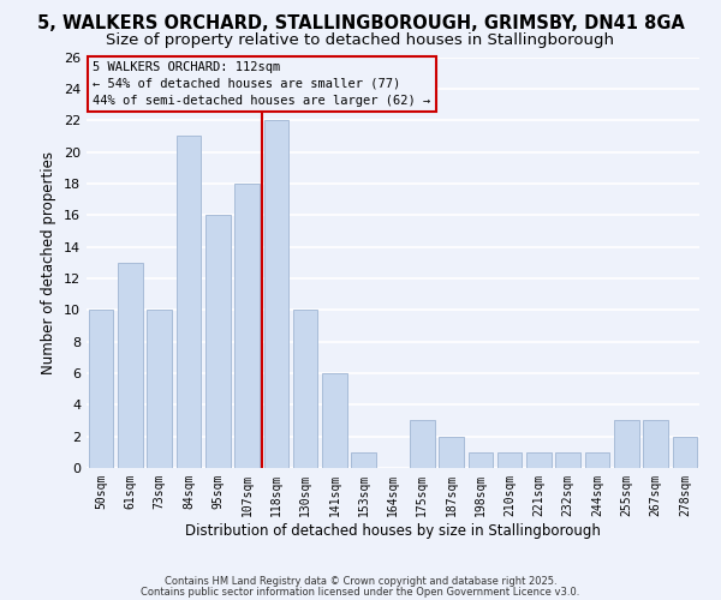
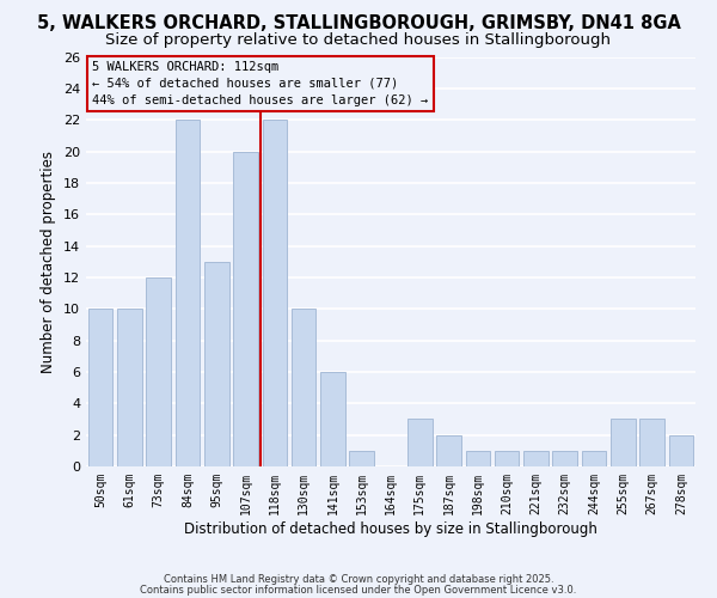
61sqm: 13 -> 10
73sqm: 10 -> 12
84sqm: 21 -> 22
95sqm: 16 -> 13
107sqm: 18 -> 20
